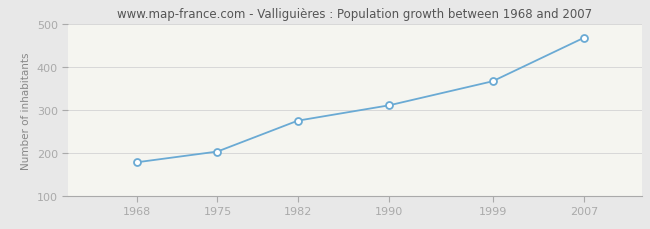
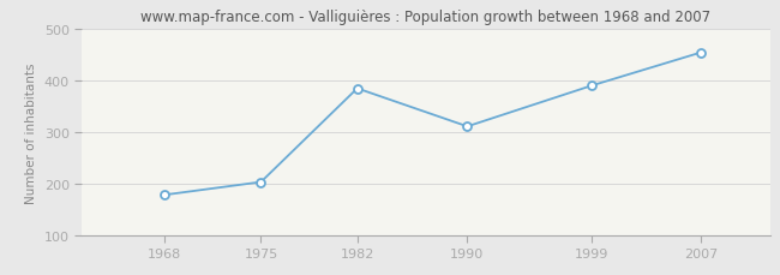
1982: 275 -> 385
1999: 367 -> 390
2007: 469 -> 455
